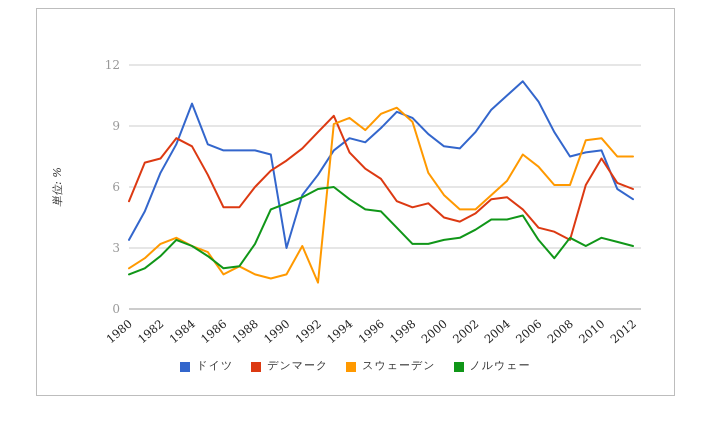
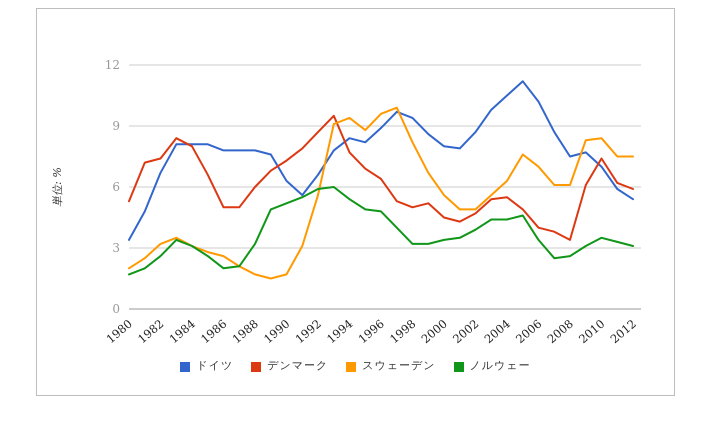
ドイツ/1984: 10.1 -> 8.1
スウェーデン/1986: 1.7 -> 2.6
ドイツ/1990: 3.0 -> 6.3
スウェーデン/1992: 1.3 -> 5.6
スウェーデン/1998: 9.2 -> 8.2
ノルウェー/2008: 3.5 -> 2.6
ドイツ/2010: 7.8 -> 7.0
